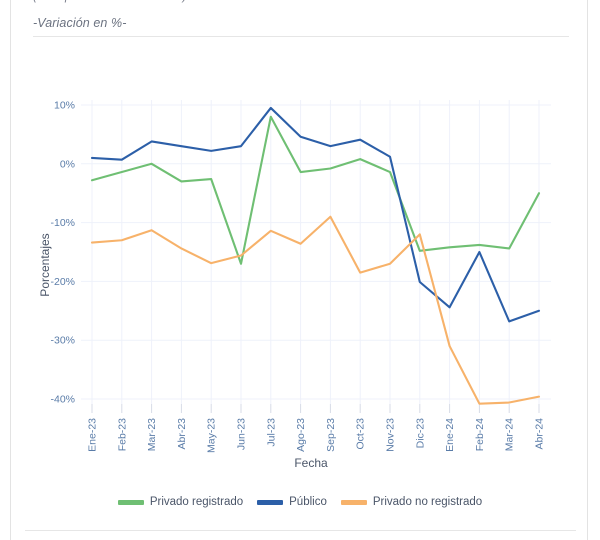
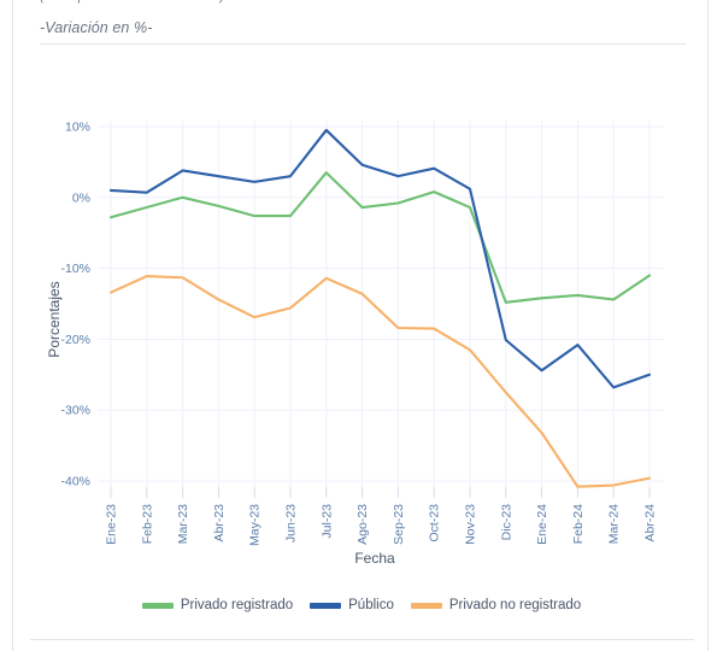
Privado no registrado/Feb-23: -13% -> -11%
Privado registrado/Abr-23: -3% -> -1%
Privado registrado/Jun-23: -17% -> -3%
Privado registrado/Jul-23: 8% -> 4%
Privado no registrado/Sep-23: -9% -> -18%
Privado no registrado/Nov-23: -17% -> -22%
Privado no registrado/Dic-23: -12% -> -28%
Privado no registrado/Ene-24: -31% -> -33%
Público/Feb-24: -15% -> -21%
Privado registrado/Abr-24: -5% -> -11%
